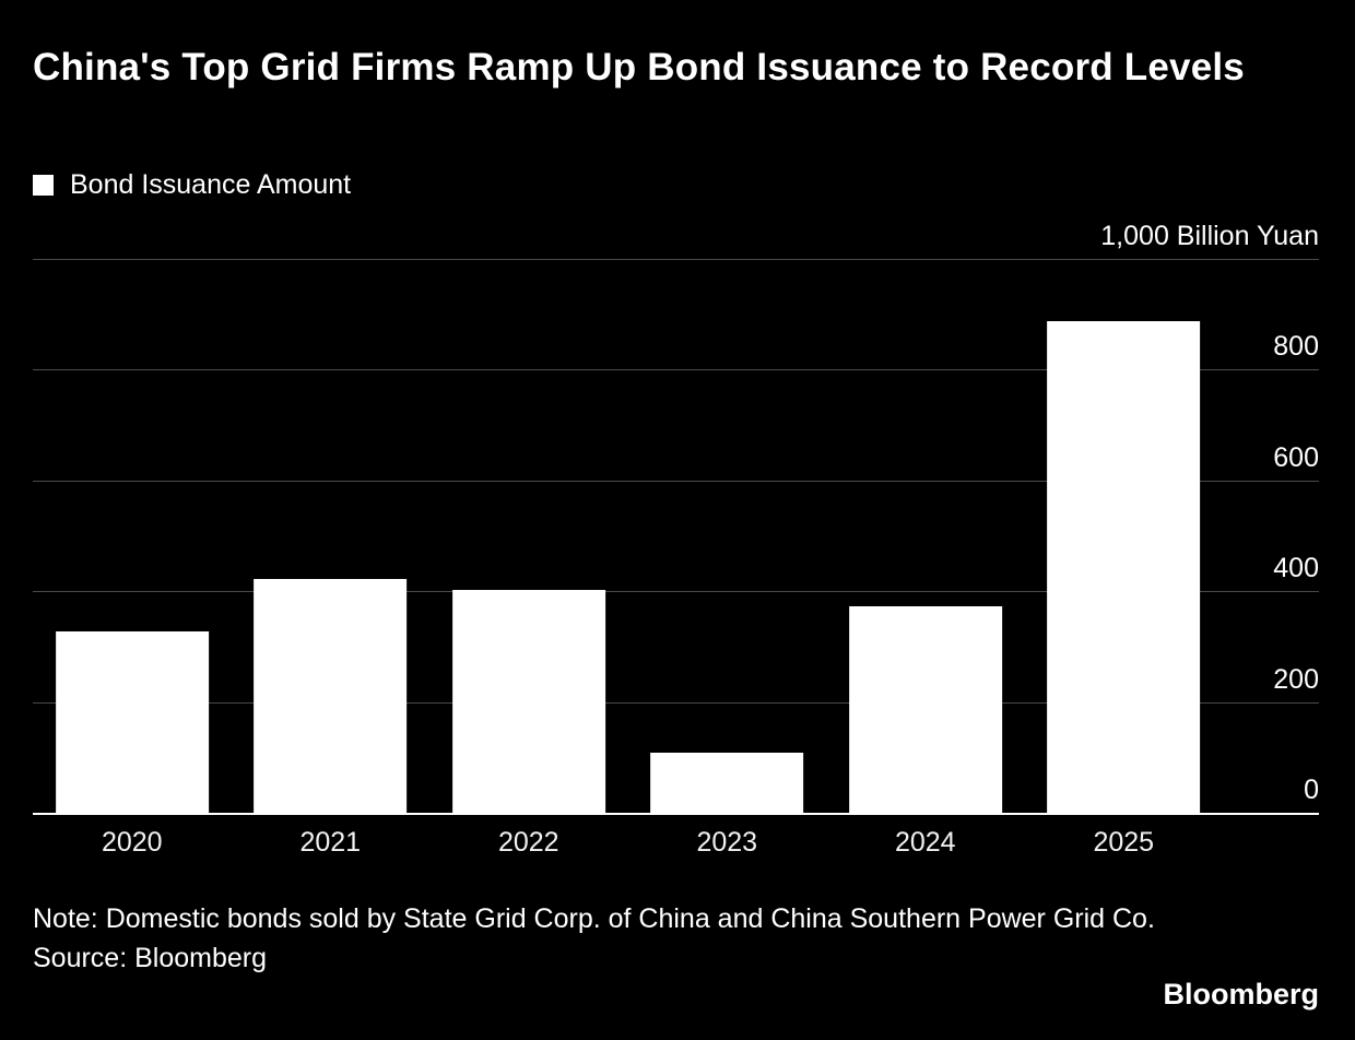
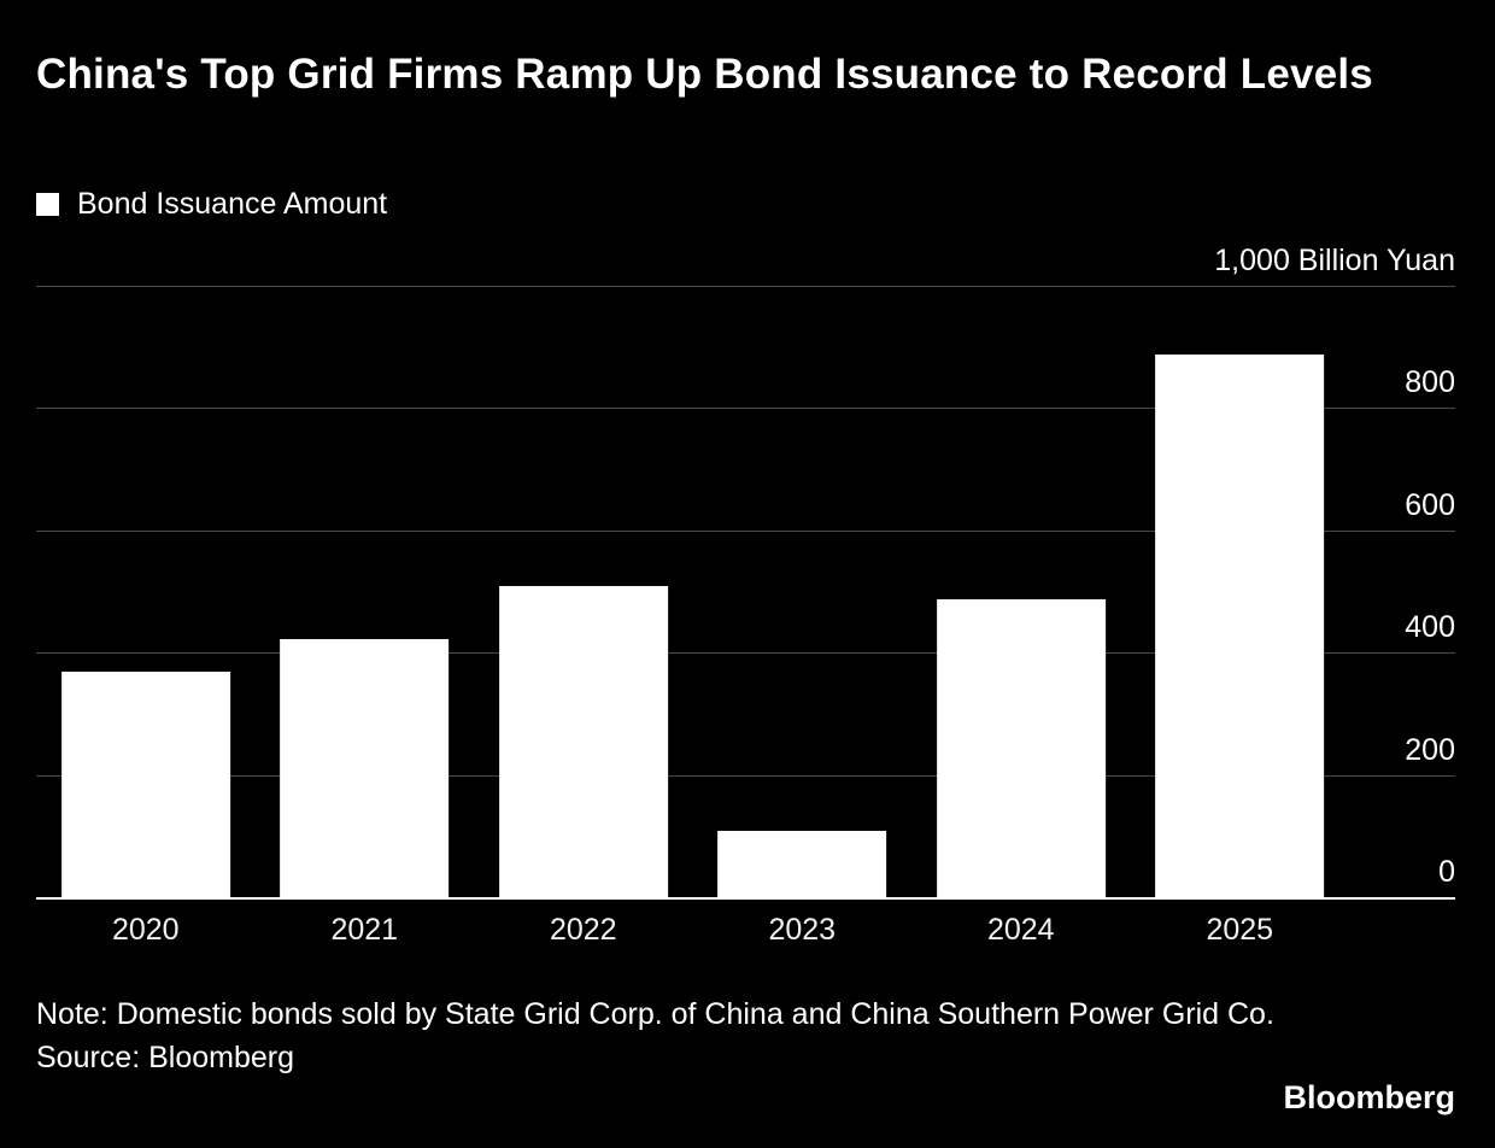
2020: 330 -> 370
2022: 400 -> 510
2024: 380 -> 490
